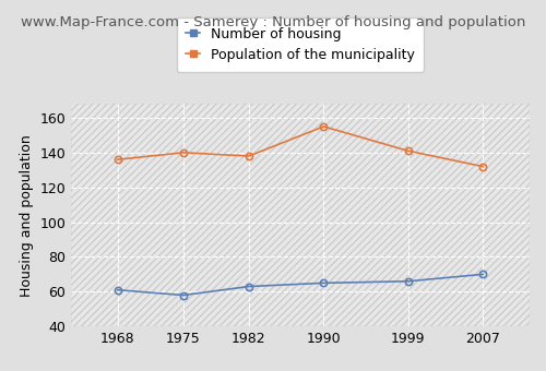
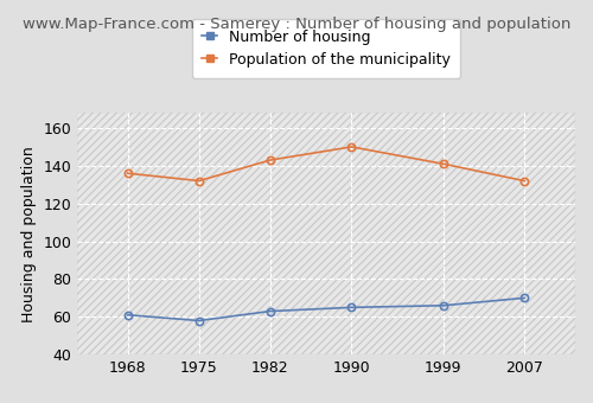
Population of the municipality/1975: 140 -> 132
Population of the municipality/1982: 138 -> 143
Population of the municipality/1990: 155 -> 150
